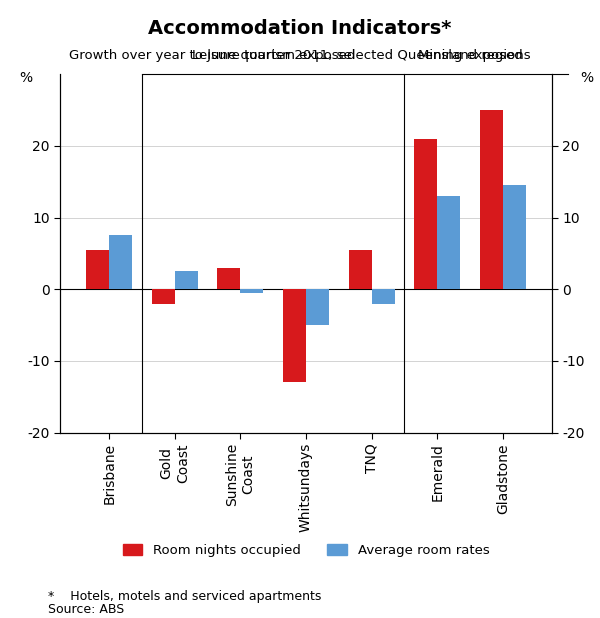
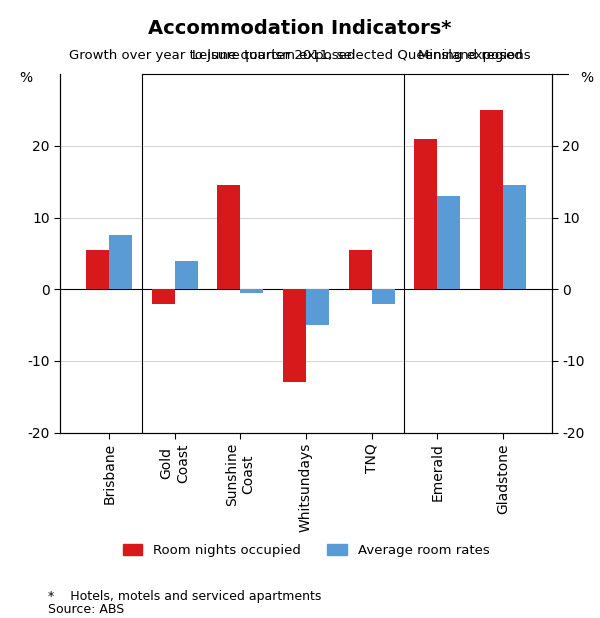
Average room rates/Gold Coast: 2.5 -> 4.0
Room nights occupied/Sunshine Coast: 3.0 -> 14.6
